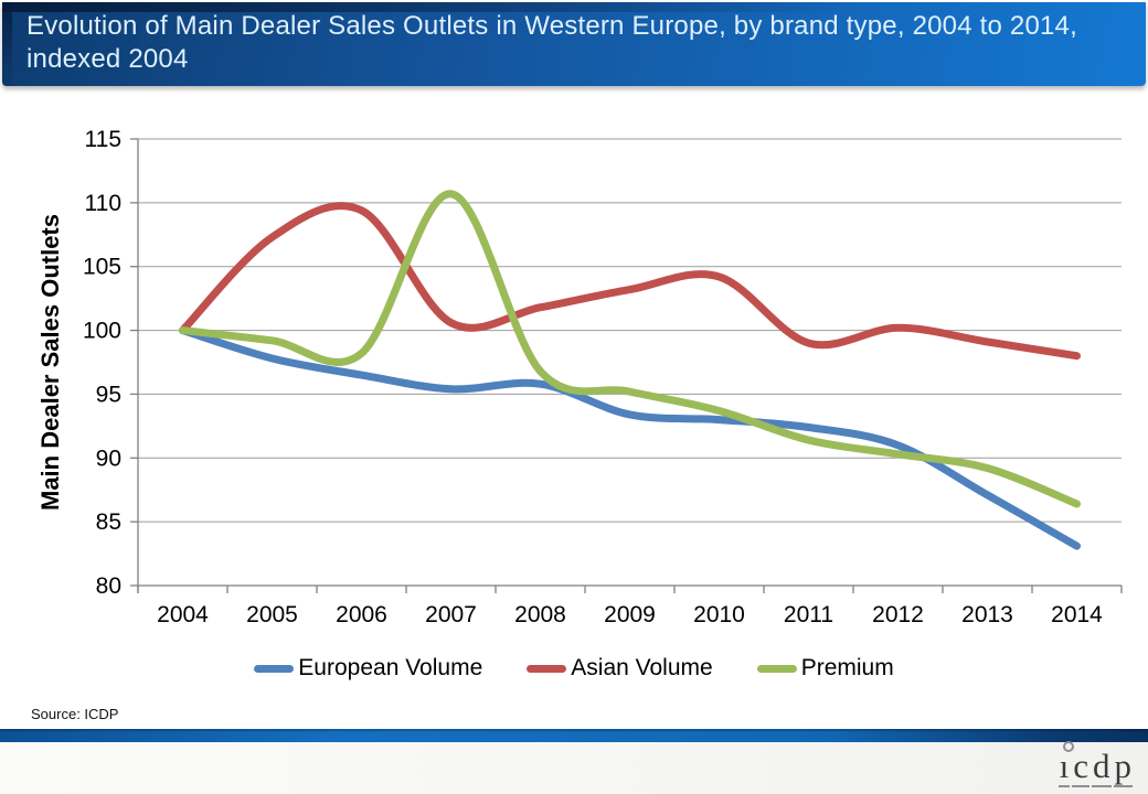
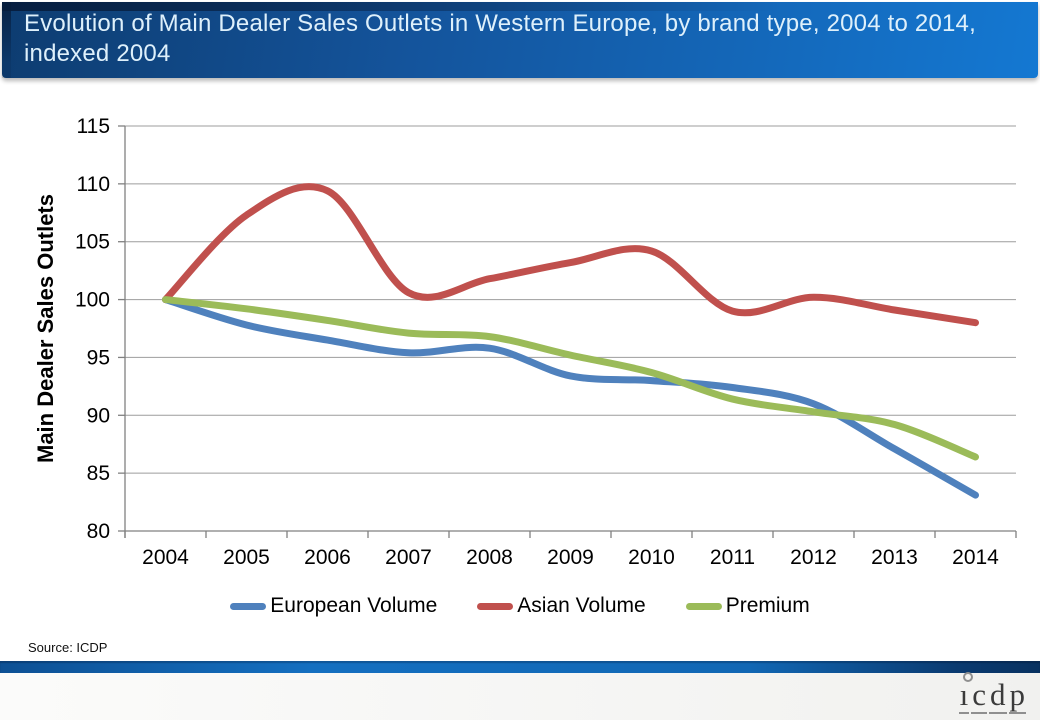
Premium/2007: 110.7 -> 97.1
